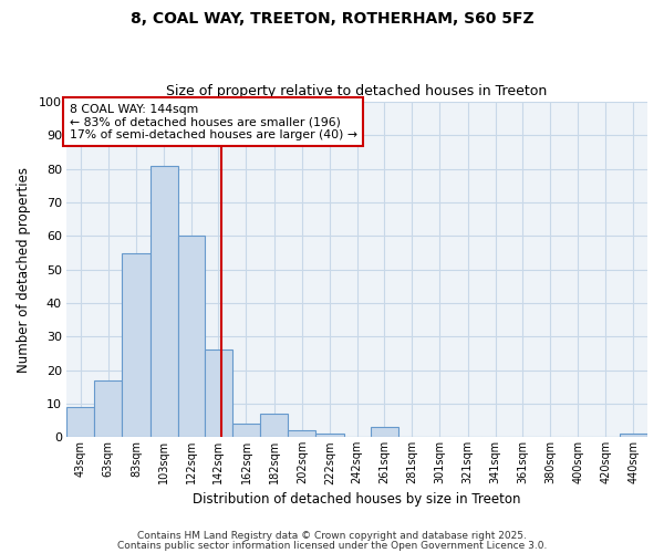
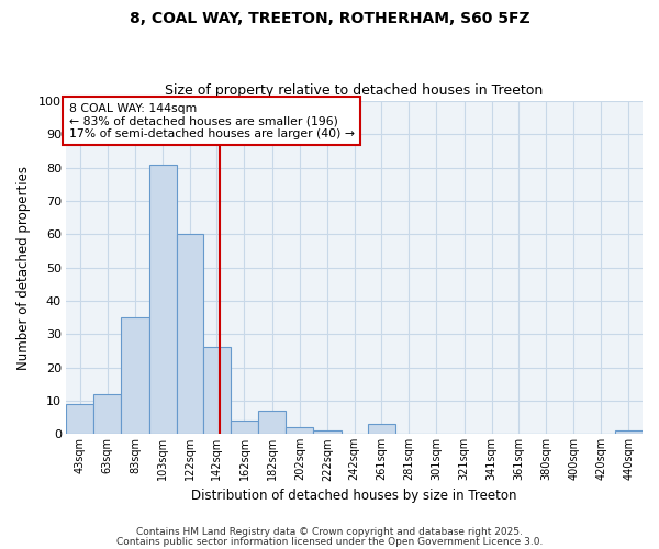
63sqm: 17 -> 12
83sqm: 55 -> 35
